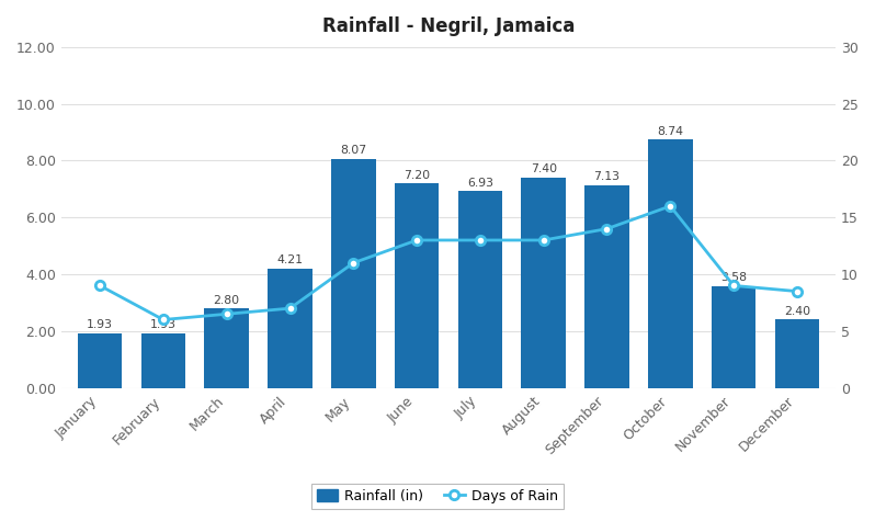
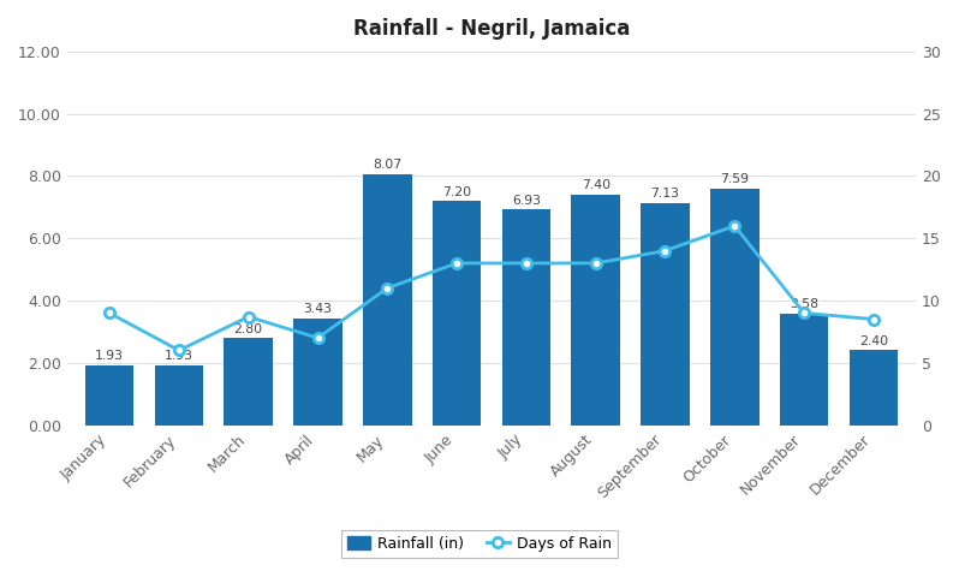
Days of Rain/March: 6.5 -> 8.7
Rainfall (in)/April: 4.21 -> 3.43
Rainfall (in)/October: 8.74 -> 7.59
